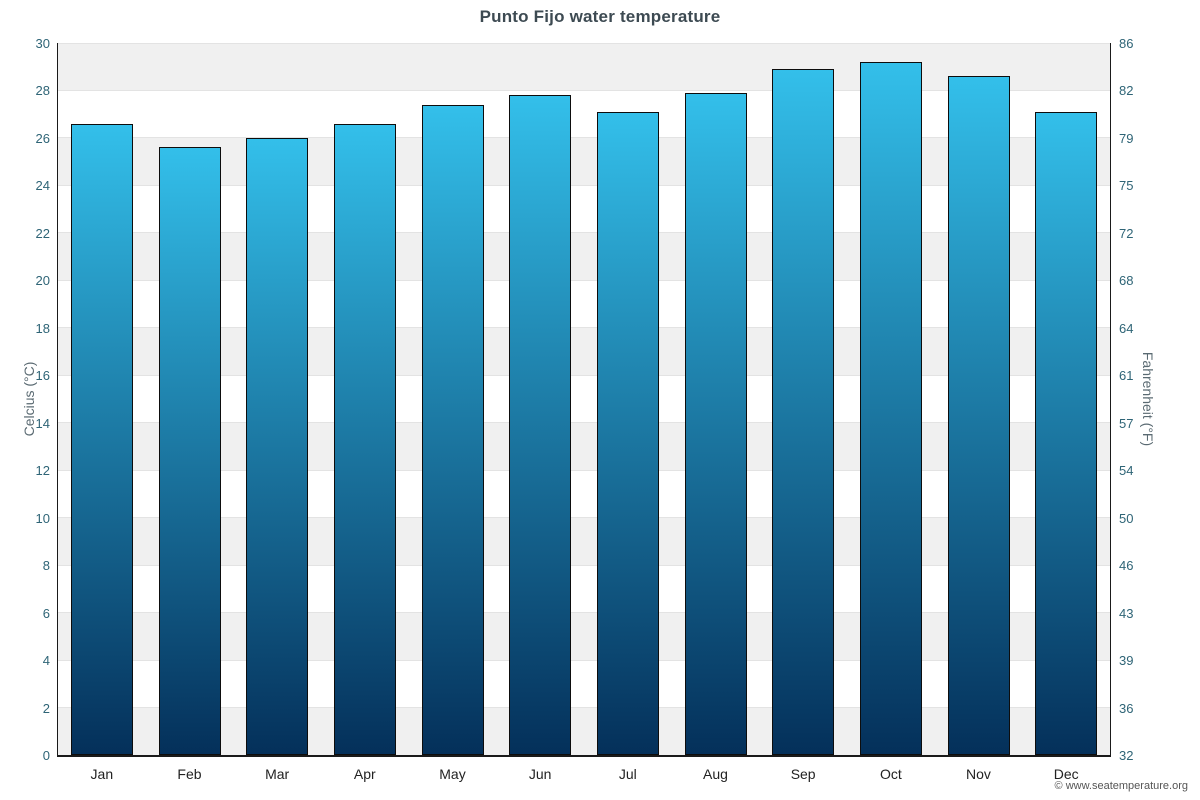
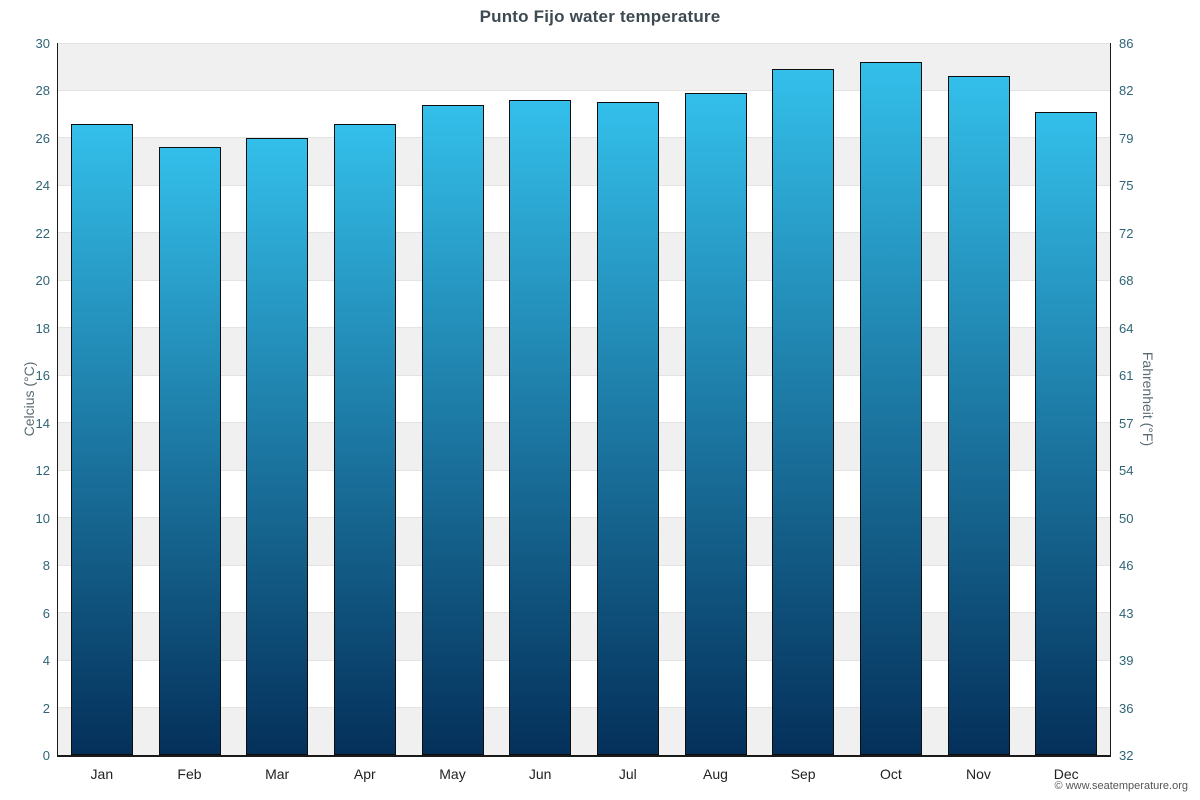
Jun: 27.8 -> 27.6
Jul: 27.1 -> 27.5
